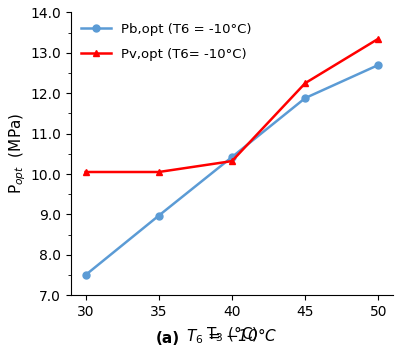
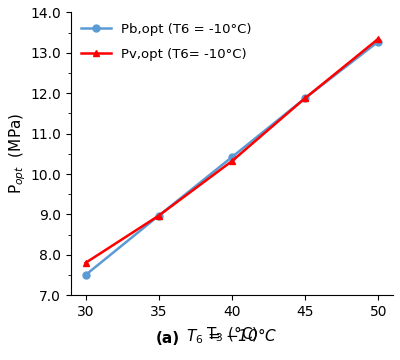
Pv,opt (T6= -10°C)/30: 10.05 -> 7.80
Pv,opt (T6= -10°C)/35: 10.05 -> 8.97
Pv,opt (T6= -10°C)/45: 12.25 -> 11.88
Pb,opt (T6 = -10°C)/50: 12.70 -> 13.28
